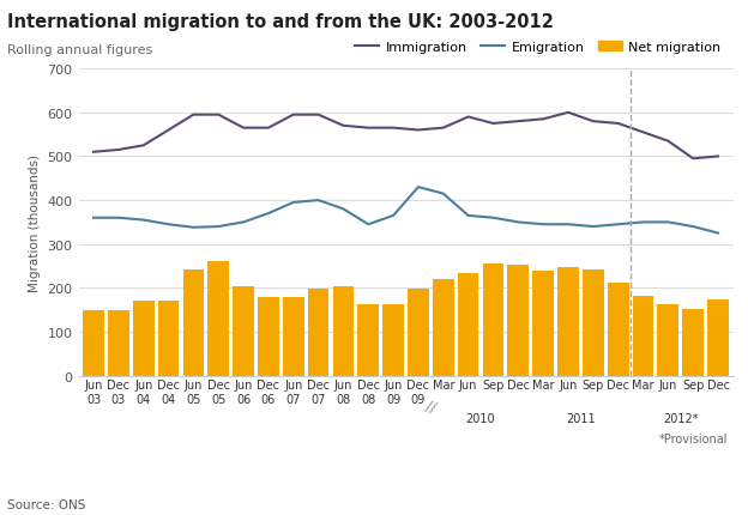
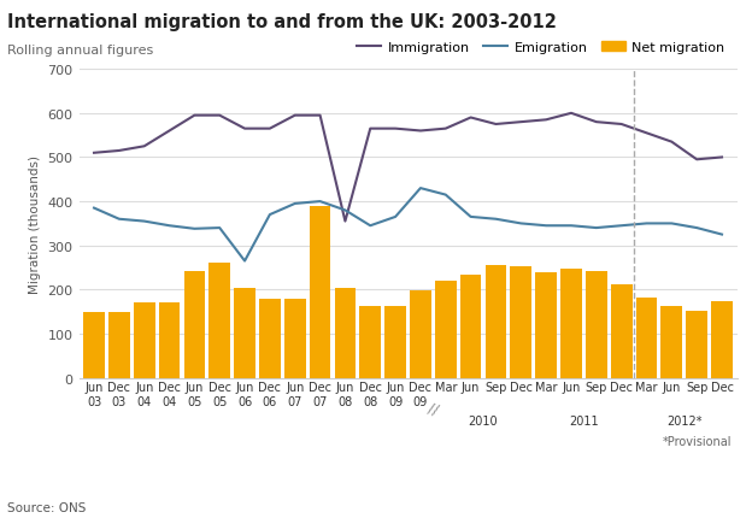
Emigration/Jun 03: 360 -> 385
Emigration/Jun 06: 350 -> 265
Net migration/Dec 07: 198 -> 390
Immigration/Jun 08: 570 -> 355
